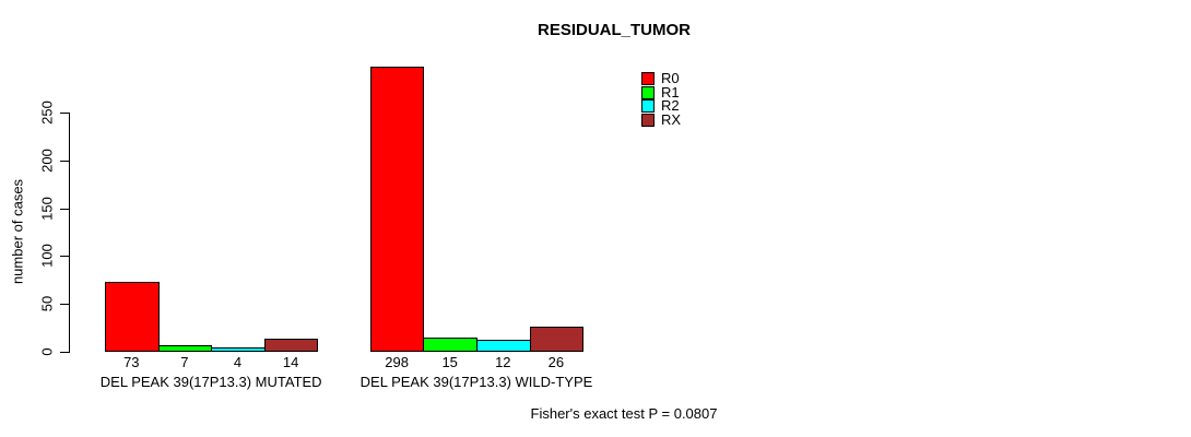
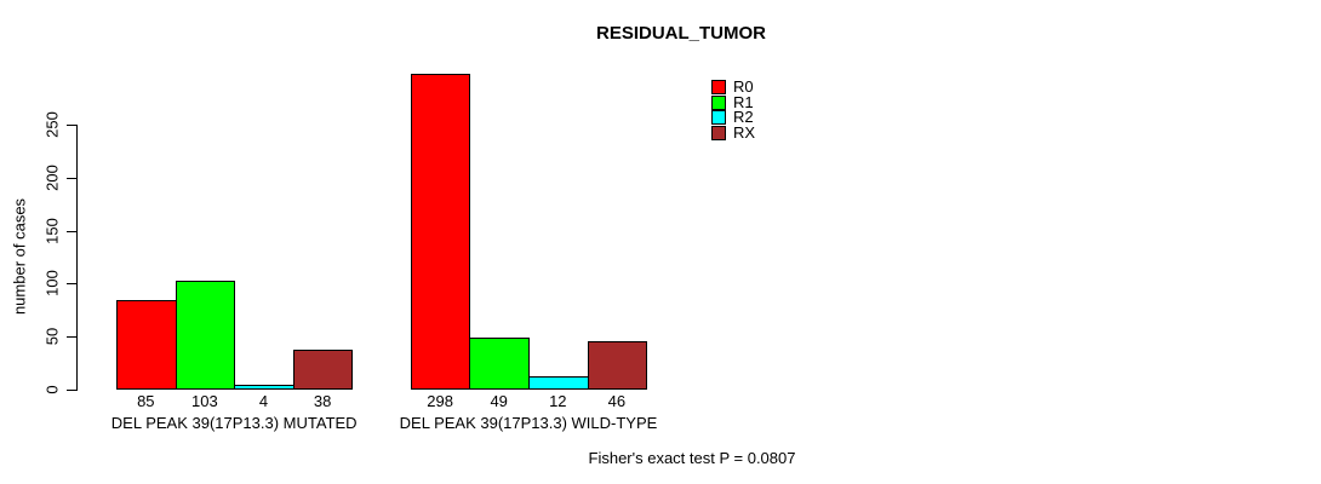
R0/DEL PEAK 39(17P13.3) MUTATED: 73 -> 85
R1/DEL PEAK 39(17P13.3) MUTATED: 7 -> 103
RX/DEL PEAK 39(17P13.3) MUTATED: 14 -> 38
R1/DEL PEAK 39(17P13.3) WILD-TYPE: 15 -> 49
RX/DEL PEAK 39(17P13.3) WILD-TYPE: 26 -> 46
